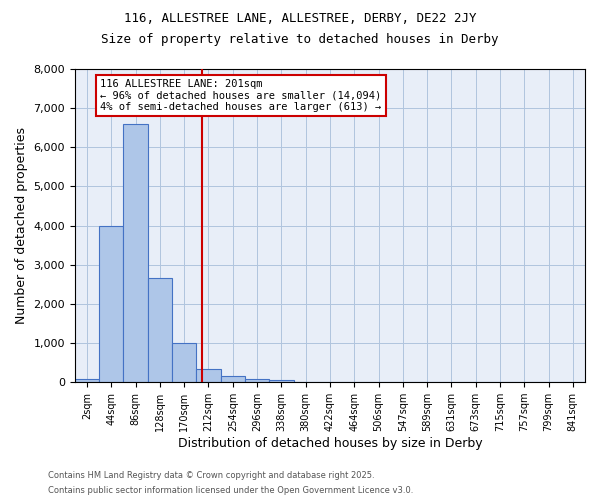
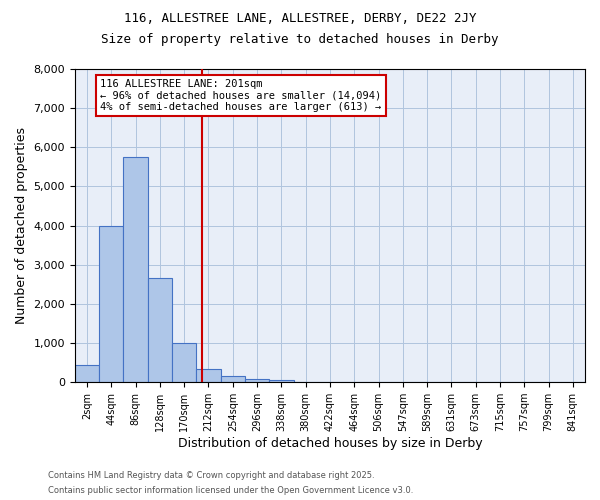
2sqm: 80 -> 450
86sqm: 6,600 -> 5,750
